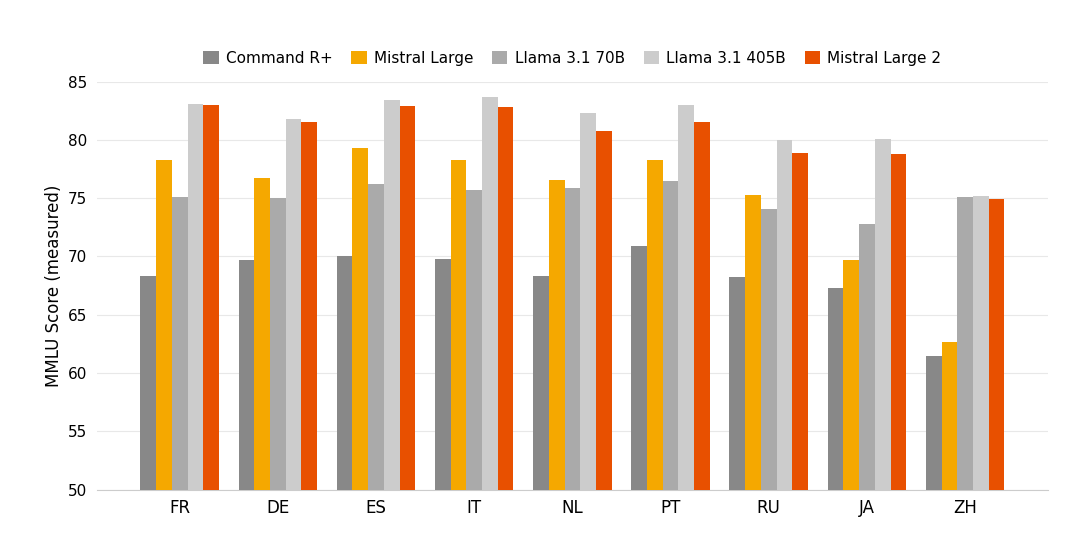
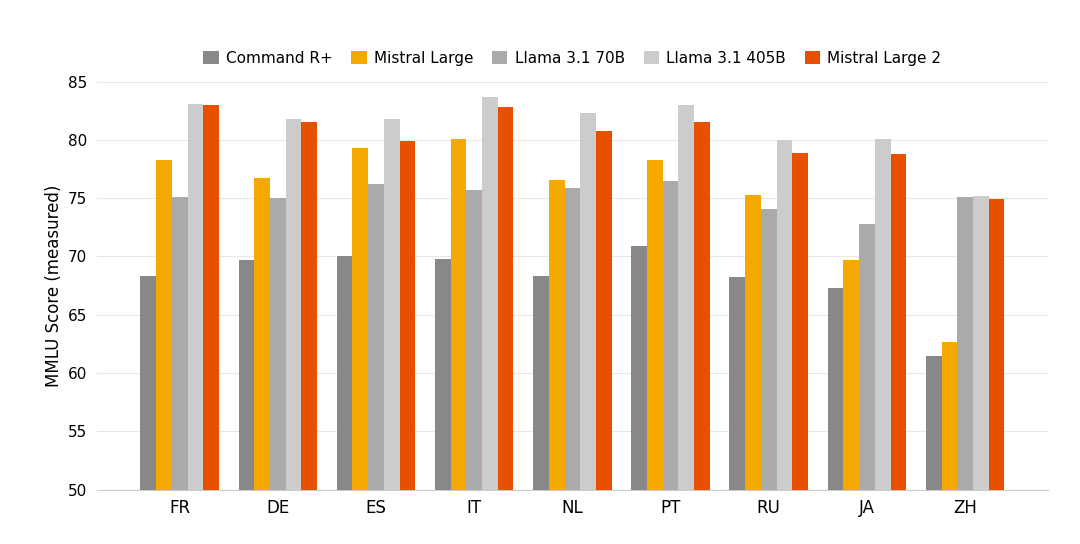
Llama 3.1 405B/ES: 83.4 -> 81.8
Mistral Large 2/ES: 82.9 -> 79.9
Mistral Large/IT: 78.3 -> 80.1
